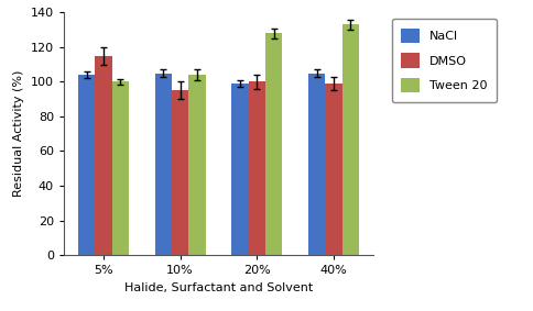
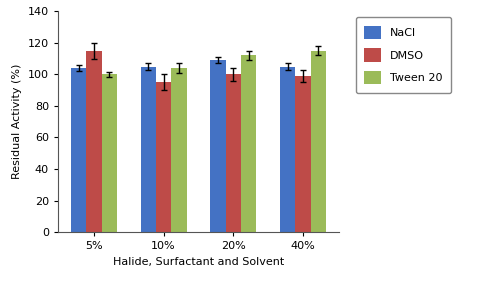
NaCl/20%: 99 -> 109
Tween 20/20%: 128 -> 112
Tween 20/40%: 133 -> 115
